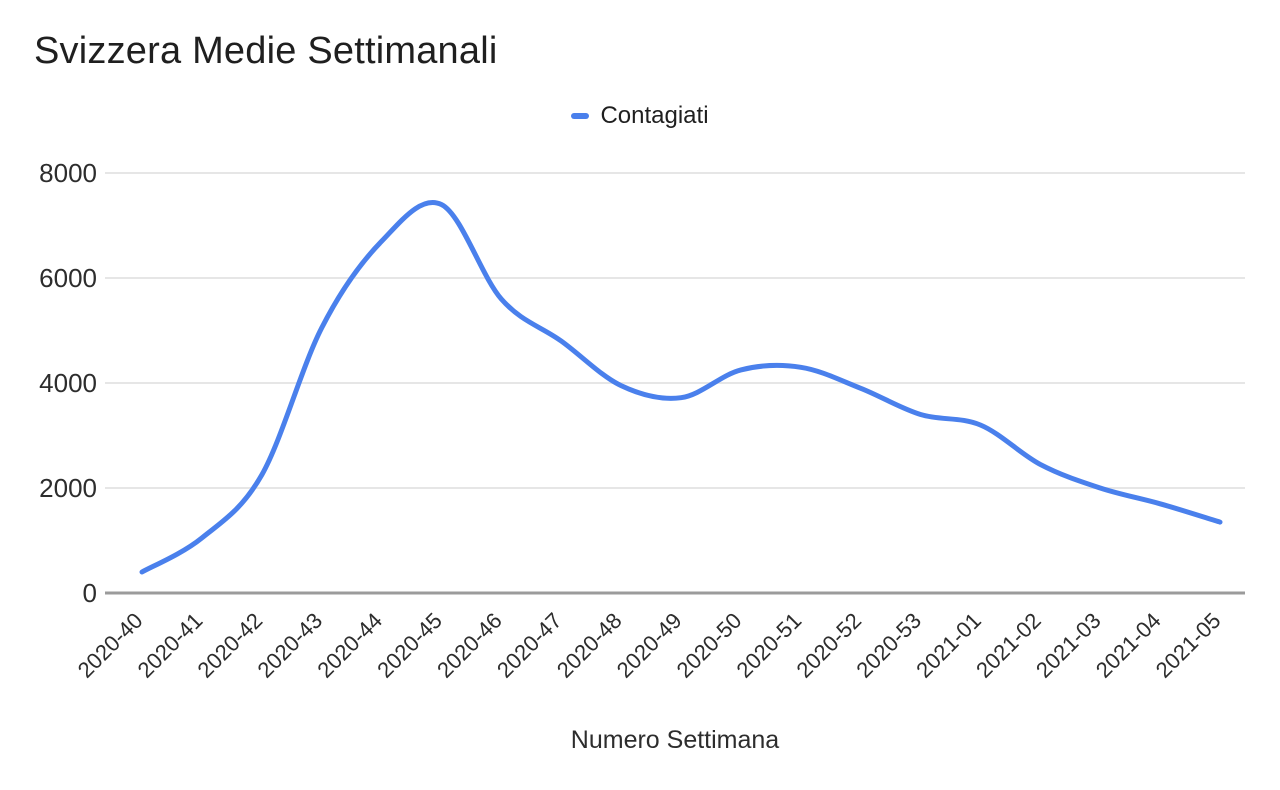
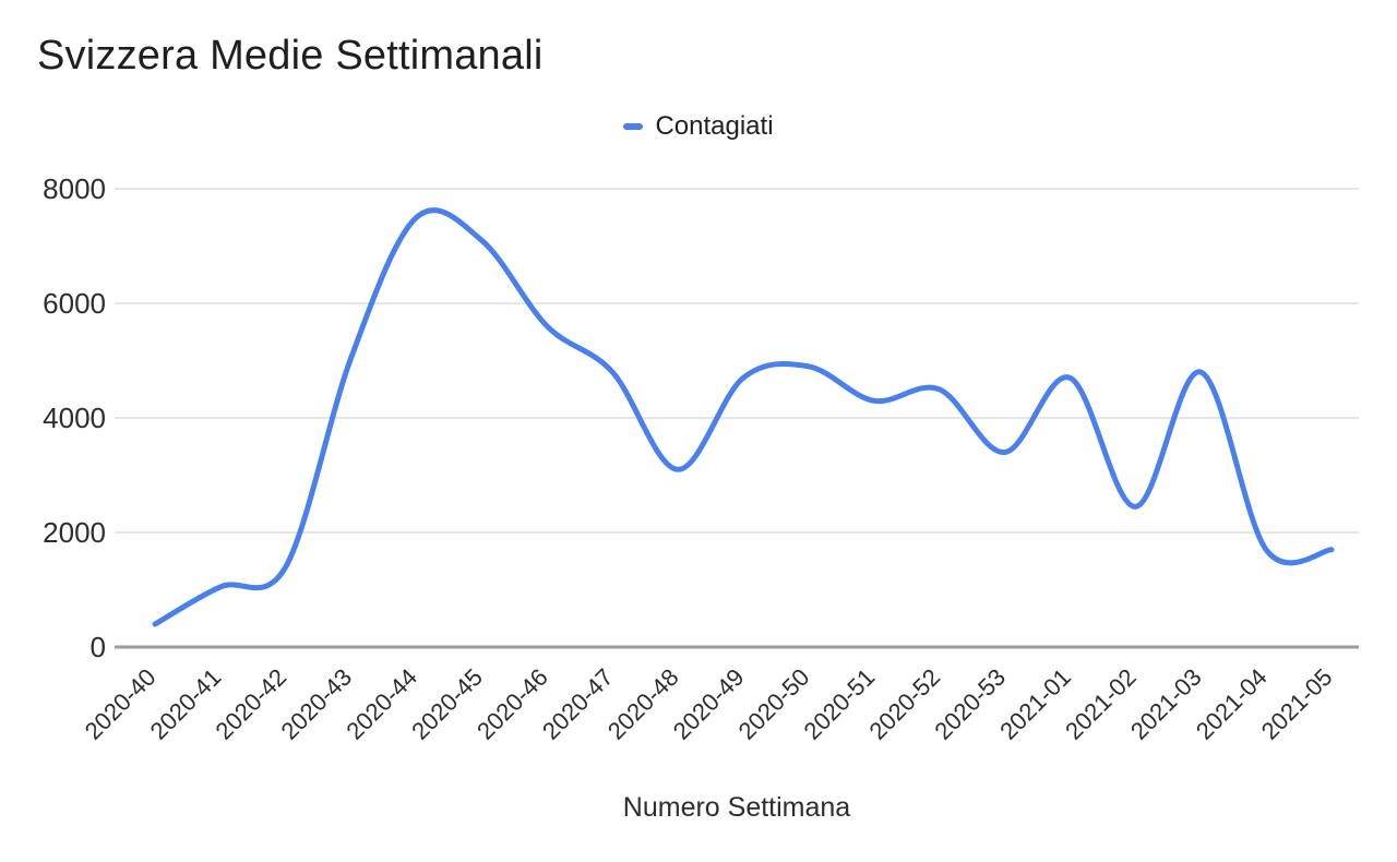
2020-42: 2200 -> 1400
2020-44: 6700 -> 7500
2020-45: 7400 -> 7100
2020-48: 4000 -> 3100
2020-49: 3700 -> 4700
2020-50: 4200 -> 4900
2020-52: 3900 -> 4500
2021-01: 3200 -> 4700
2021-03: 2000 -> 4800
2021-05: 1400 -> 1700
